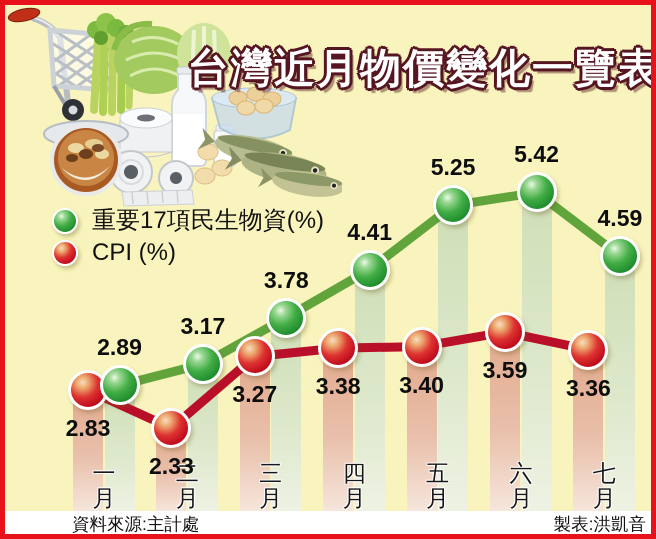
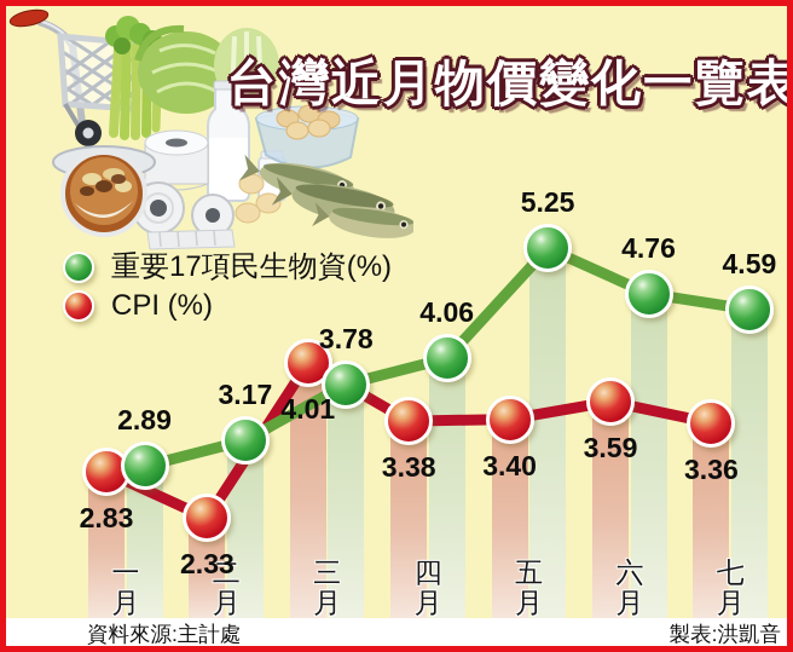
CPI (%)/三月: 3.27 -> 4.01
重要17項民生物資(%)/四月: 4.41 -> 4.06
重要17項民生物資(%)/六月: 5.42 -> 4.76
